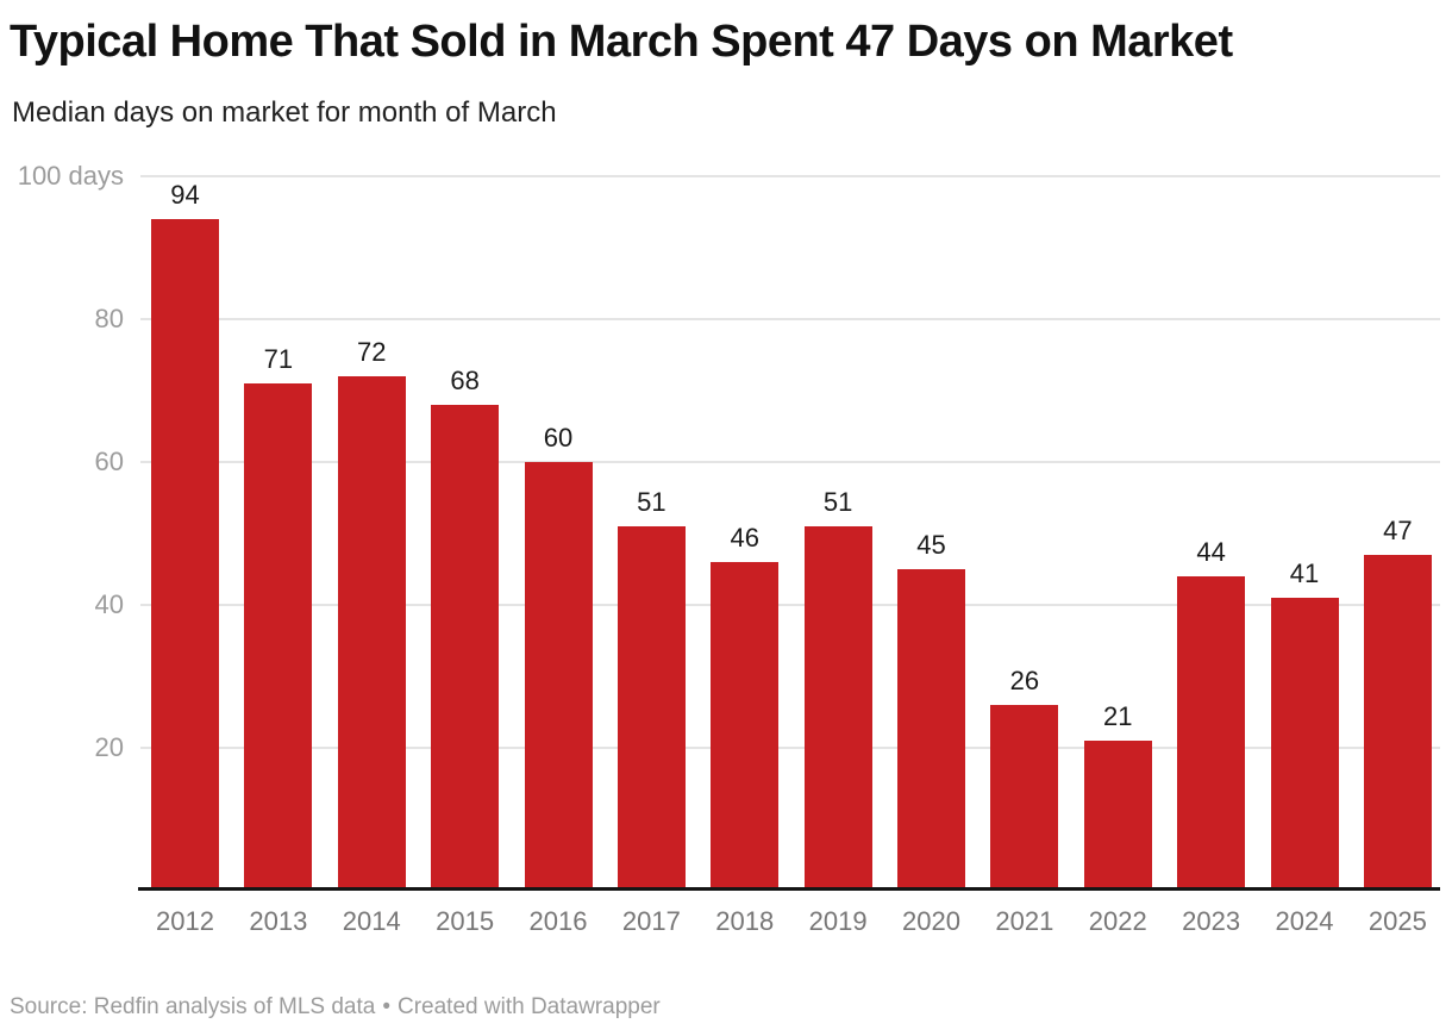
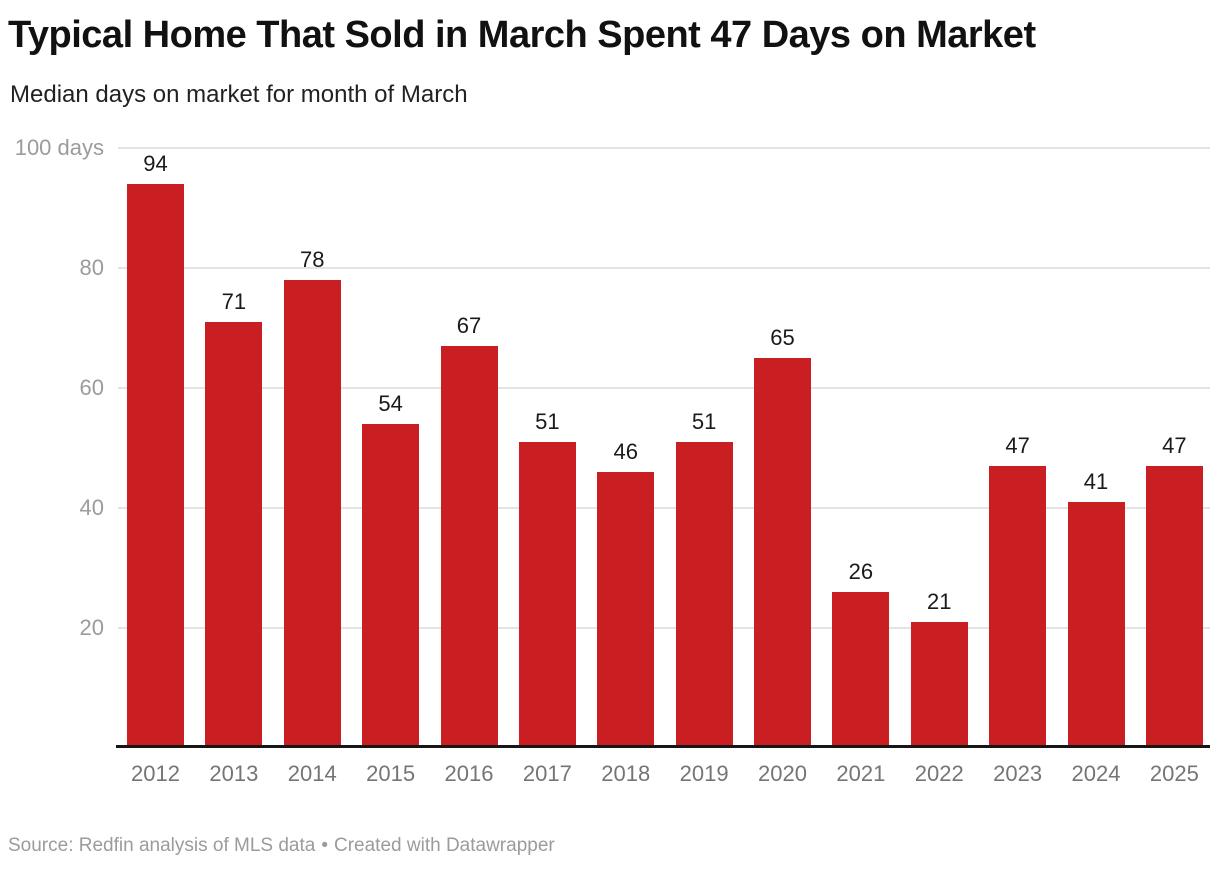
2014: 72 -> 78
2015: 68 -> 54
2016: 60 -> 67
2020: 45 -> 65
2023: 44 -> 47
